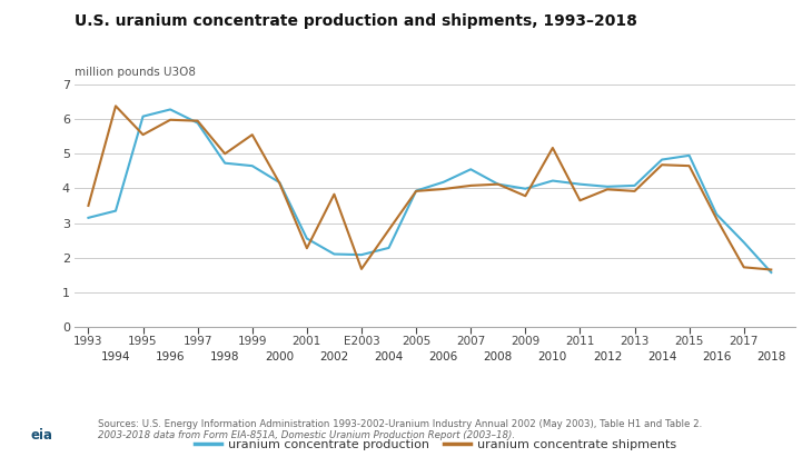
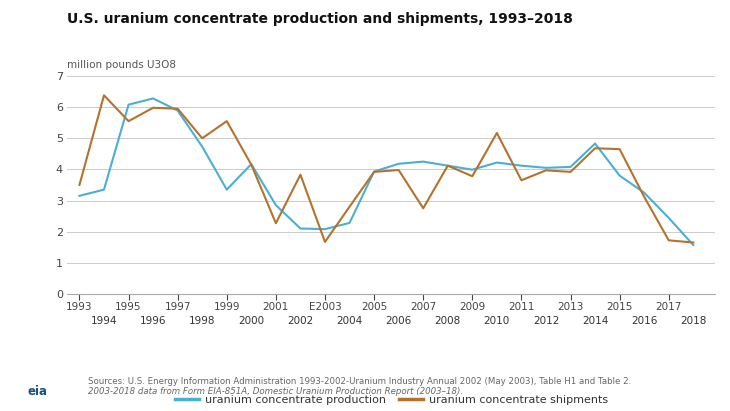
uranium concentrate production/1999: 4.65 -> 3.35
uranium concentrate production/2001: 2.55 -> 2.85
uranium concentrate production/2007: 4.55 -> 4.25
uranium concentrate shipments/2007: 4.08 -> 2.75
uranium concentrate production/2015: 4.95 -> 3.80
